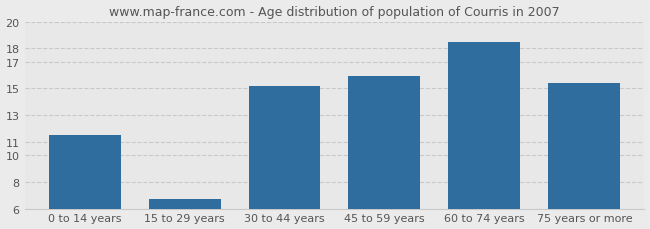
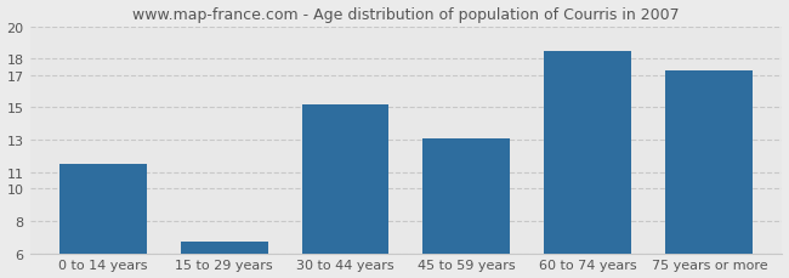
45 to 59 years: 15.9 -> 13.1
75 years or more: 15.4 -> 17.3
